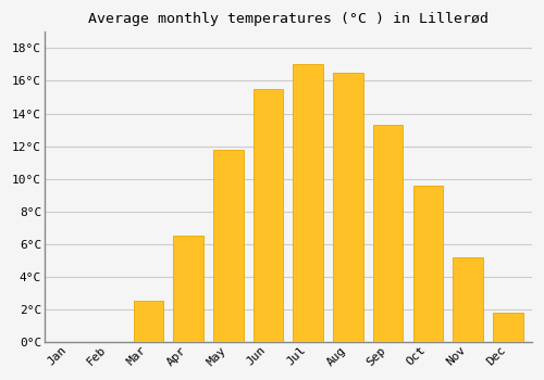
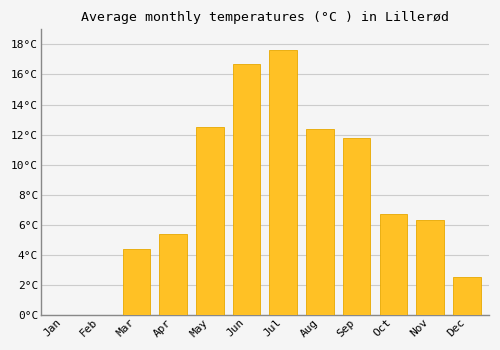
Mar: 2.5°C -> 4.4°C
Apr: 6.5°C -> 5.4°C
May: 11.8°C -> 12.5°C
Jun: 15.5°C -> 16.7°C
Jul: 17.0°C -> 17.6°C
Aug: 16.5°C -> 12.4°C
Sep: 13.3°C -> 11.8°C
Oct: 9.6°C -> 6.7°C
Nov: 5.2°C -> 6.3°C
Dec: 1.8°C -> 2.5°C
